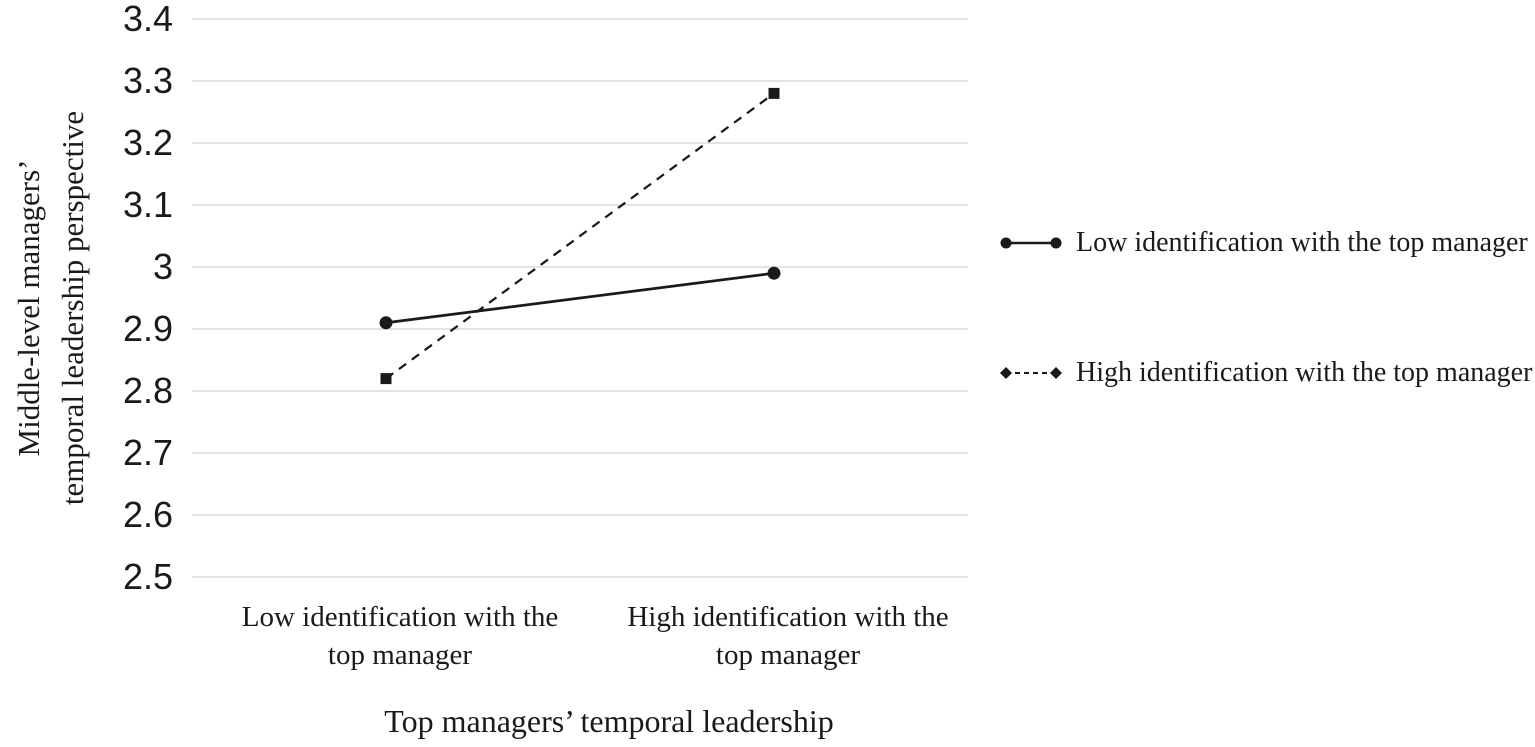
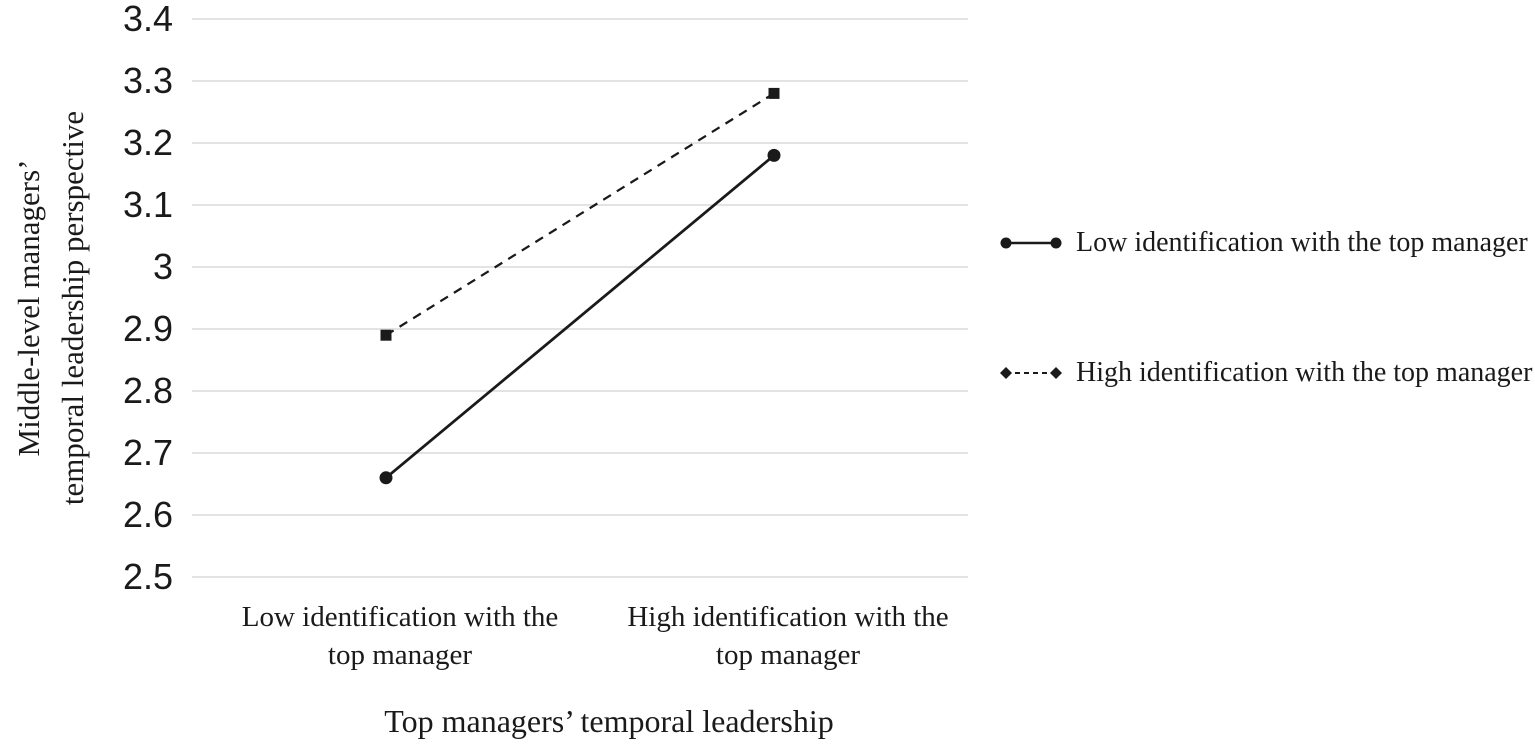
Low identification with the top manager/Low identification with the top manager: 2.91 -> 2.66
High identification with the top manager/Low identification with the top manager: 2.82 -> 2.89
Low identification with the top manager/High identification with the top manager: 2.99 -> 3.18
